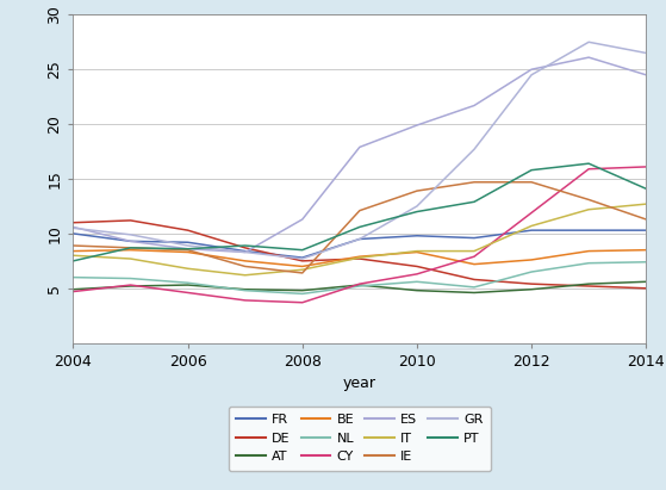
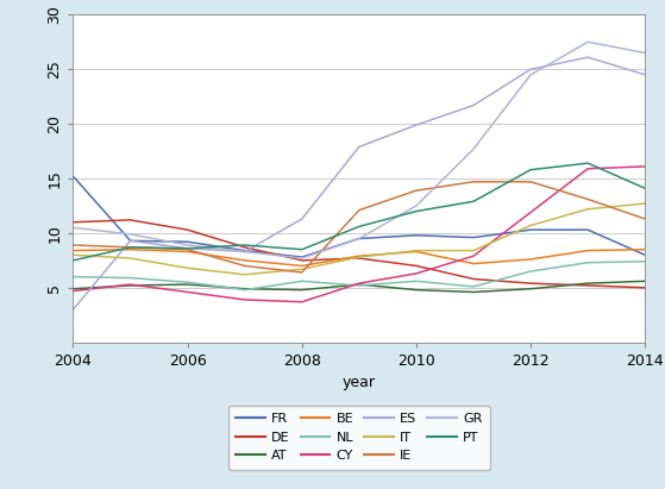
FR/2004: 10.0 -> 15.2
ES/2004: 10.6 -> 3.0
NL/2008: 4.5 -> 5.6
FR/2014: 10.3 -> 8.0
